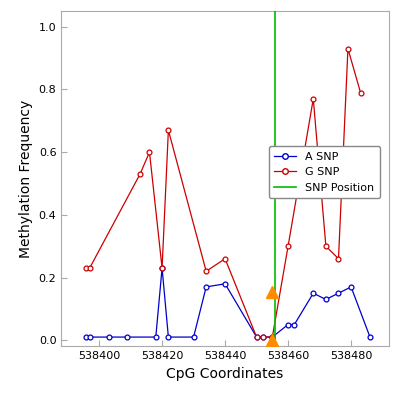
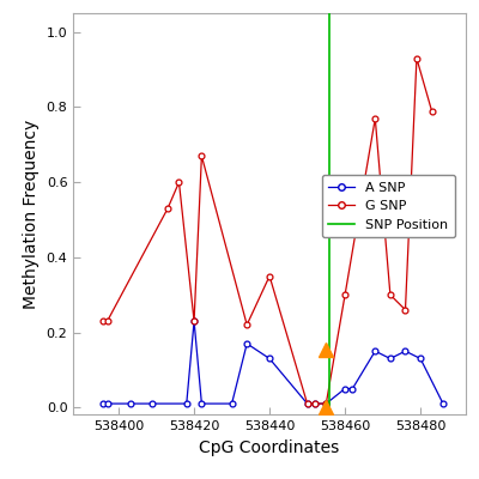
A SNP/538440: 0.18 -> 0.13
G SNP/538440: 0.26 -> 0.35
A SNP/538480: 0.17 -> 0.13
